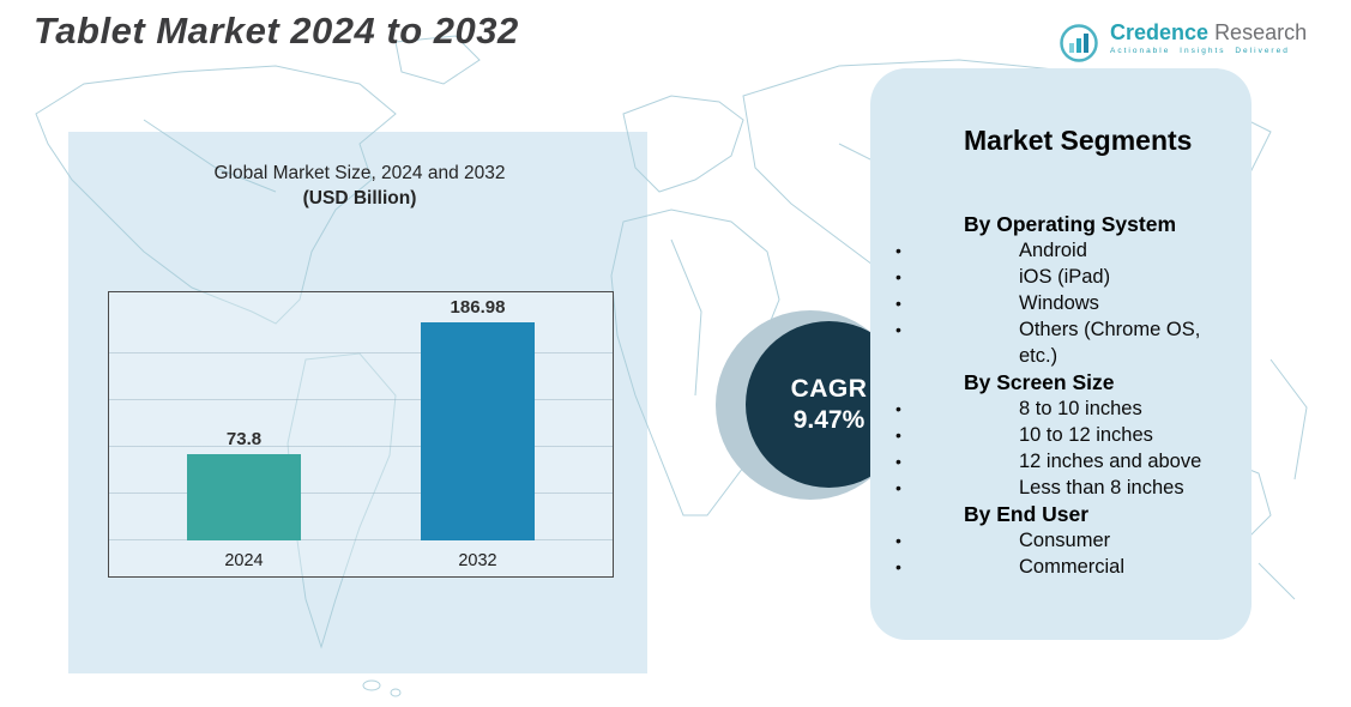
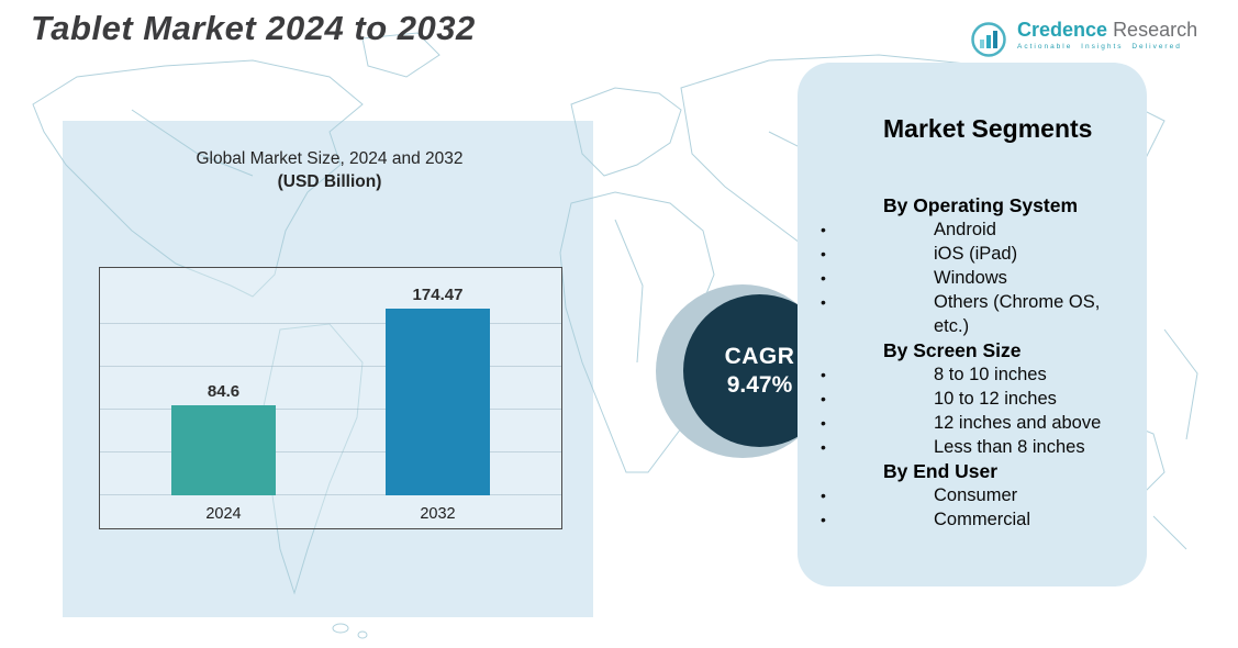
2024: 73.8 -> 84.6
2032: 186.98 -> 174.47
